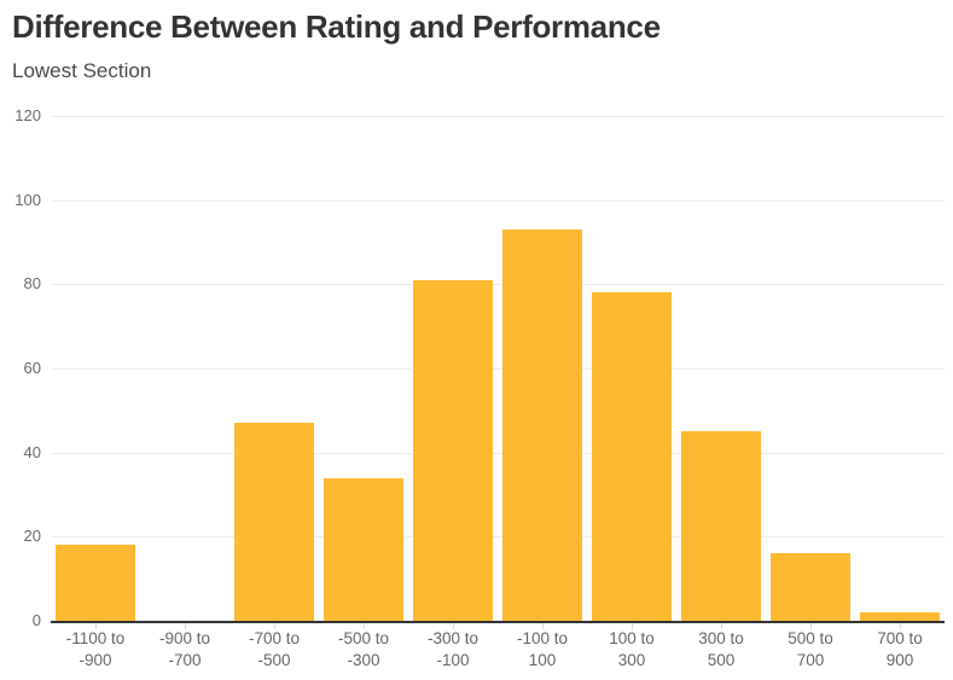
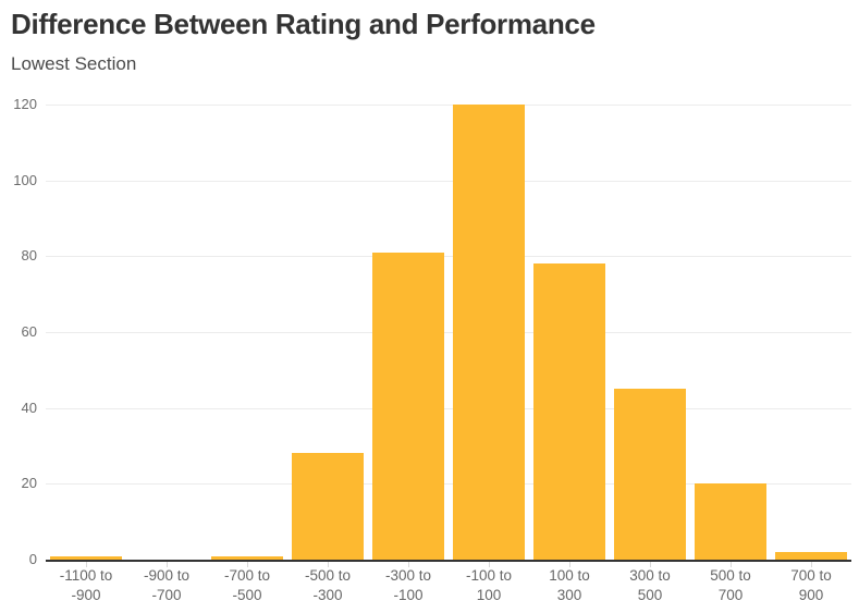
-1100 to -900: 18 -> 1
-700 to -500: 47 -> 1
-500 to -300: 34 -> 28
-100 to 100: 93 -> 120
500 to 700: 16 -> 20
